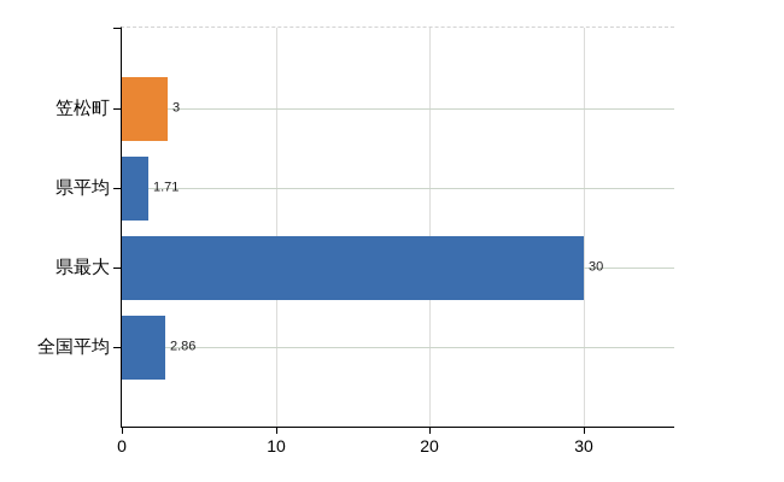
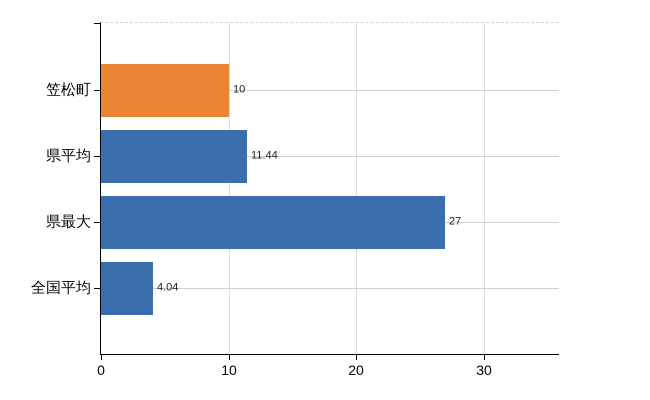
笠松町: 3 -> 10
県平均: 1.71 -> 11.44
県最大: 30 -> 27
全国平均: 2.86 -> 4.04
